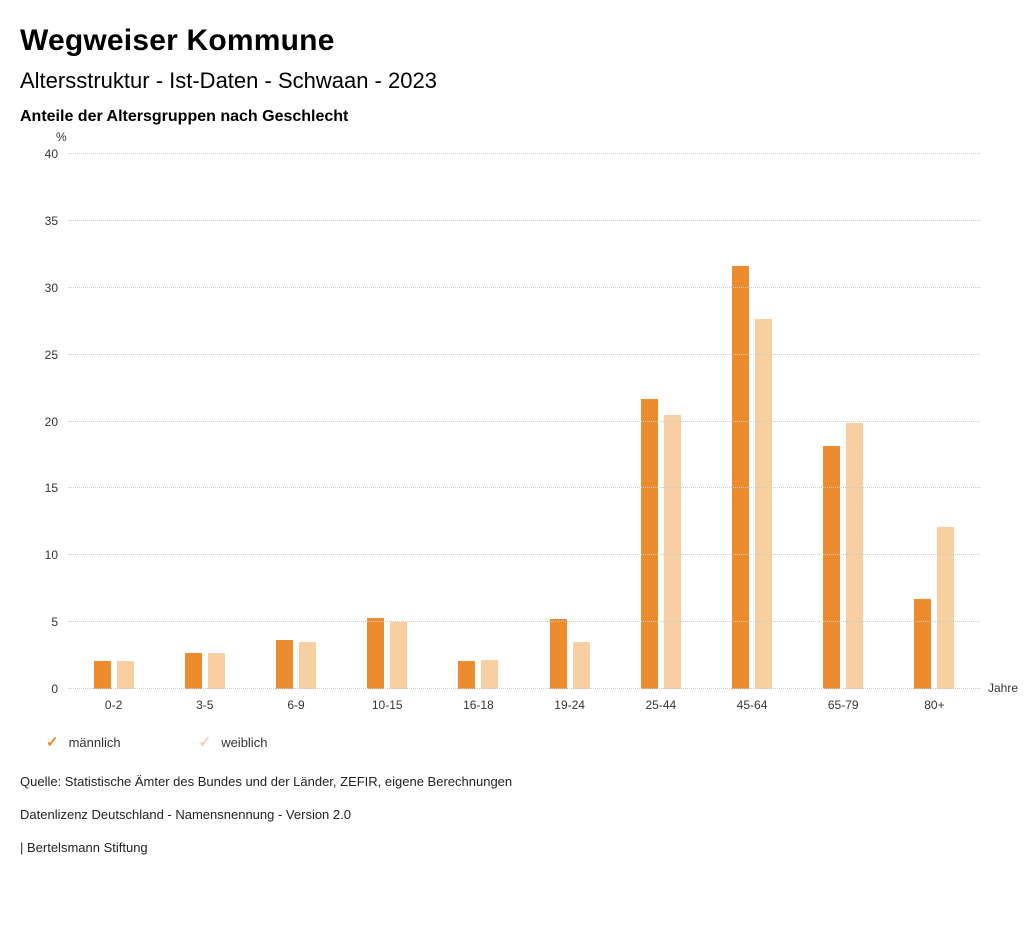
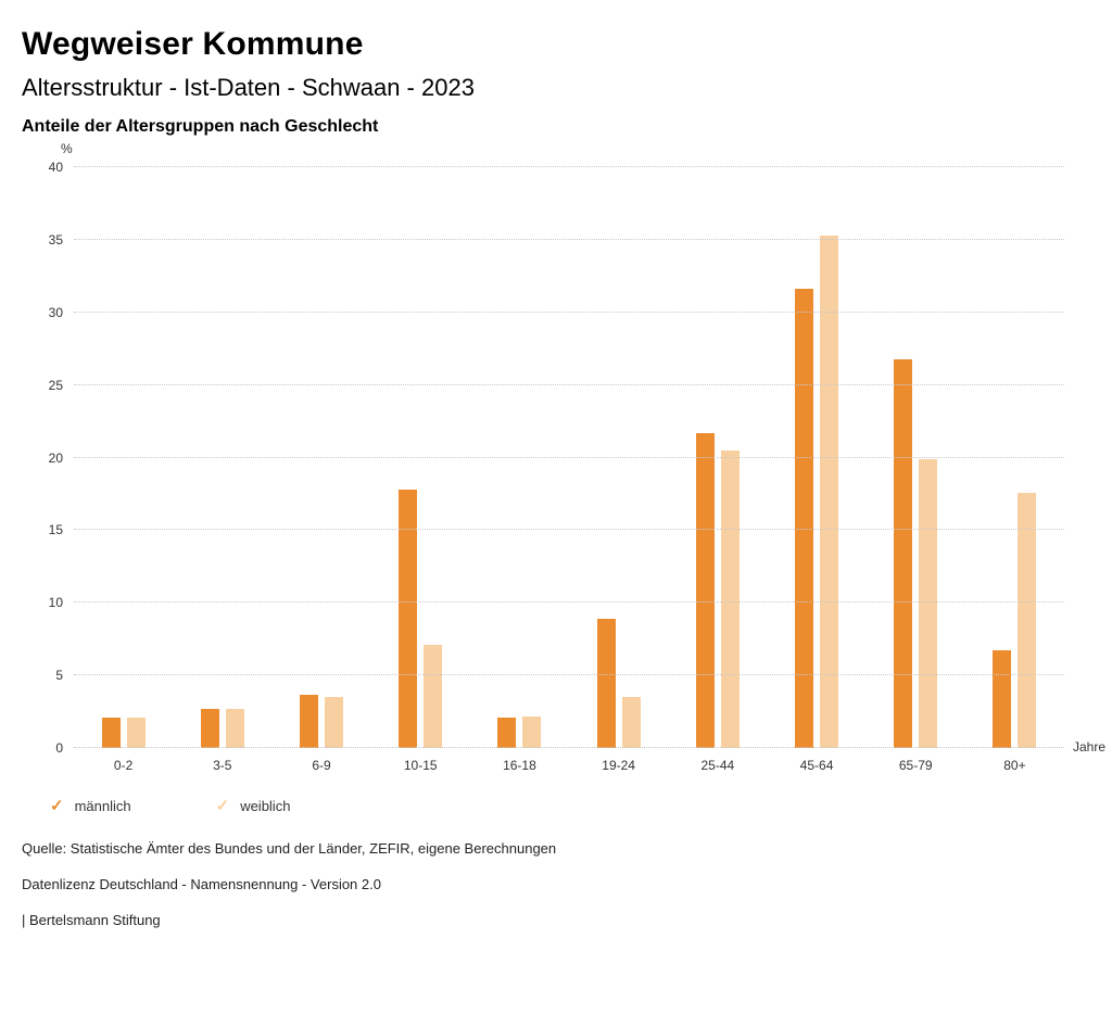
männlich/10-15: 5.3 -> 17.8
weiblich/10-15: 5.0 -> 7.1
männlich/19-24: 5.2 -> 8.9
weiblich/45-64: 27.7 -> 35.3
männlich/65-79: 18.2 -> 26.8
weiblich/80+: 12.1 -> 17.6
